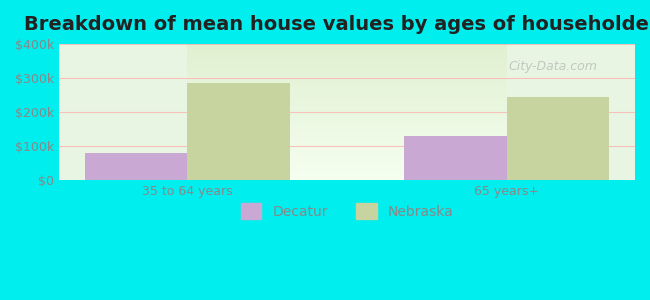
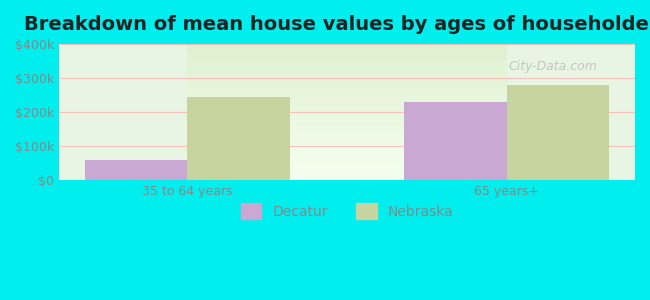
Decatur/35 to 64 years: $80k -> $60k
Nebraska/35 to 64 years: $285k -> $245k
Decatur/65 years+: $130k -> $230k
Nebraska/65 years+: $245k -> $280k
